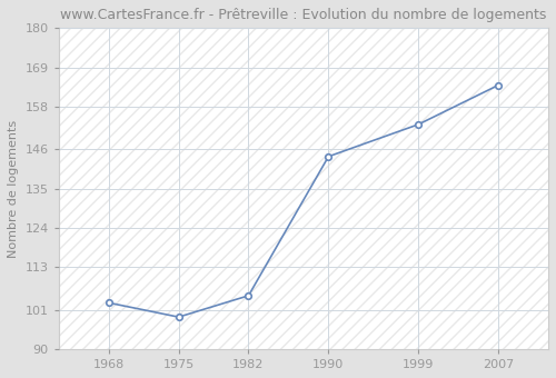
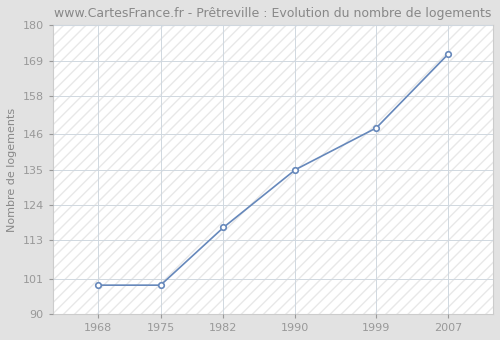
1968: 103 -> 99
1982: 105 -> 117
1990: 144 -> 135
1999: 153 -> 148
2007: 164 -> 171
